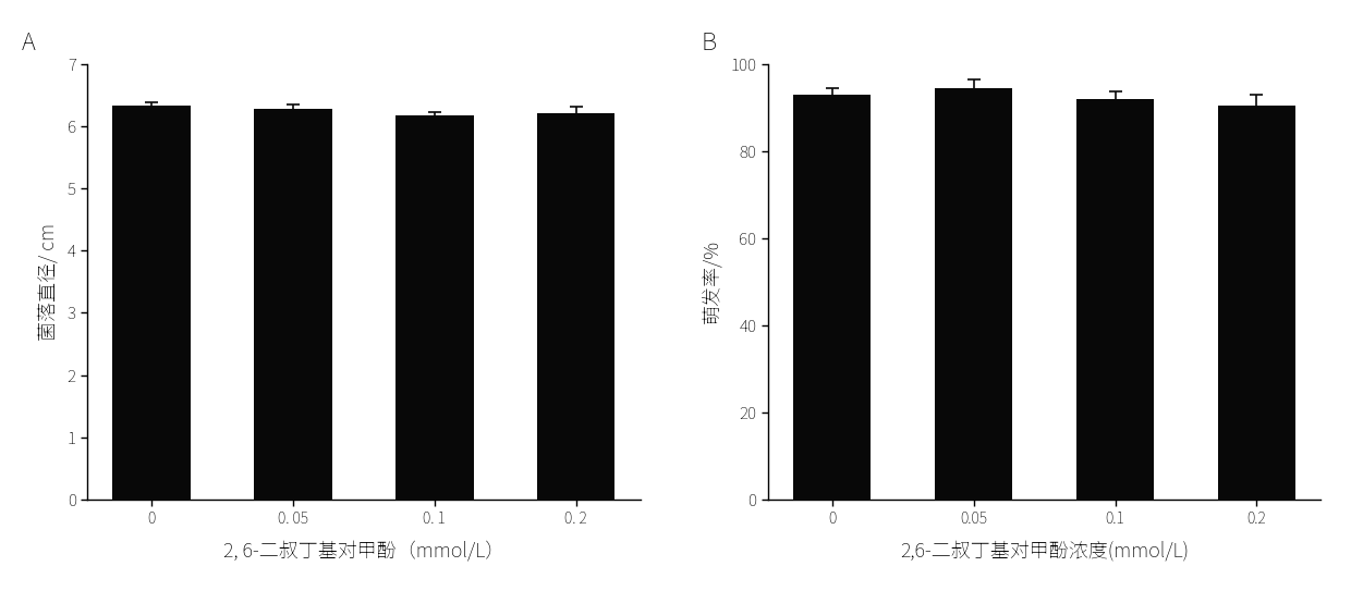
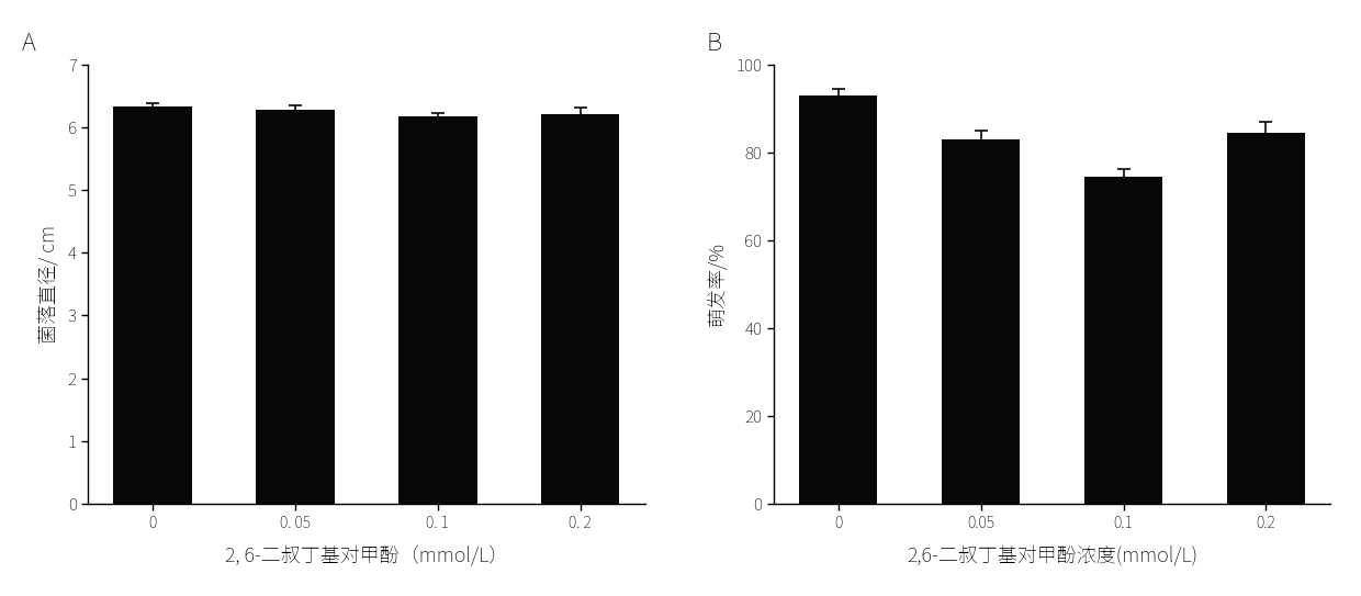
0.05: 94.5 -> 83.0
0.1: 92.0 -> 74.5
0.2: 90.5 -> 84.5
